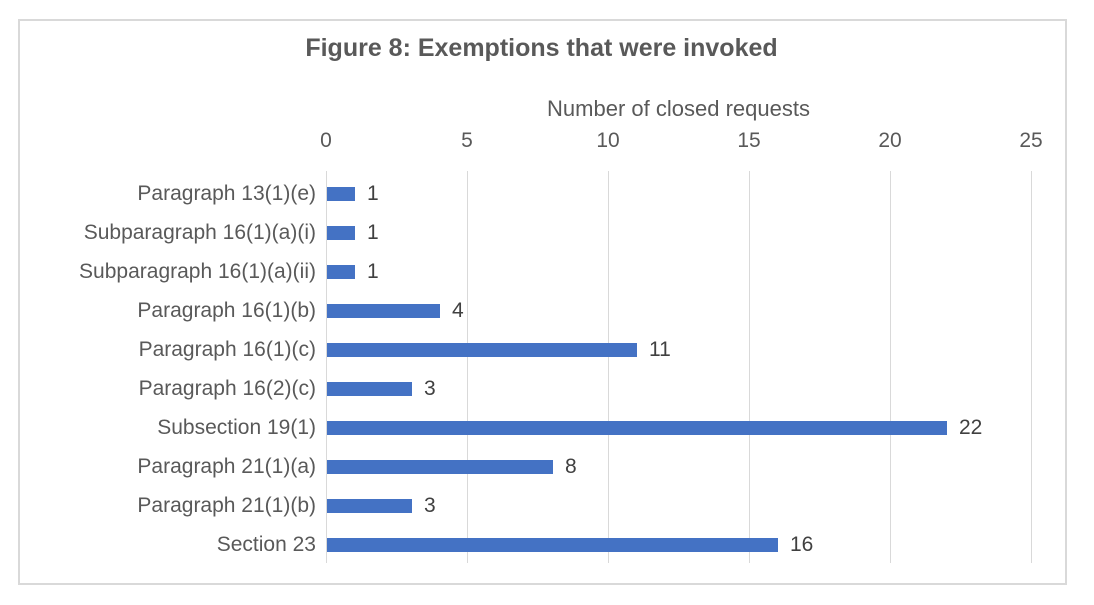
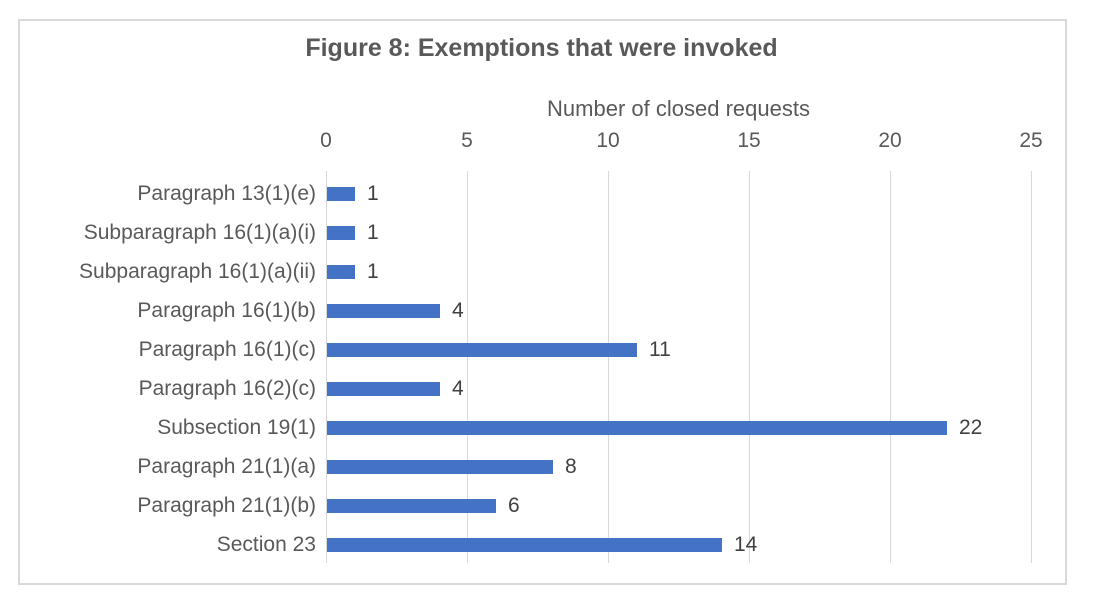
Paragraph 16(2)(c): 3 -> 4
Paragraph 21(1)(b): 3 -> 6
Section 23: 16 -> 14
